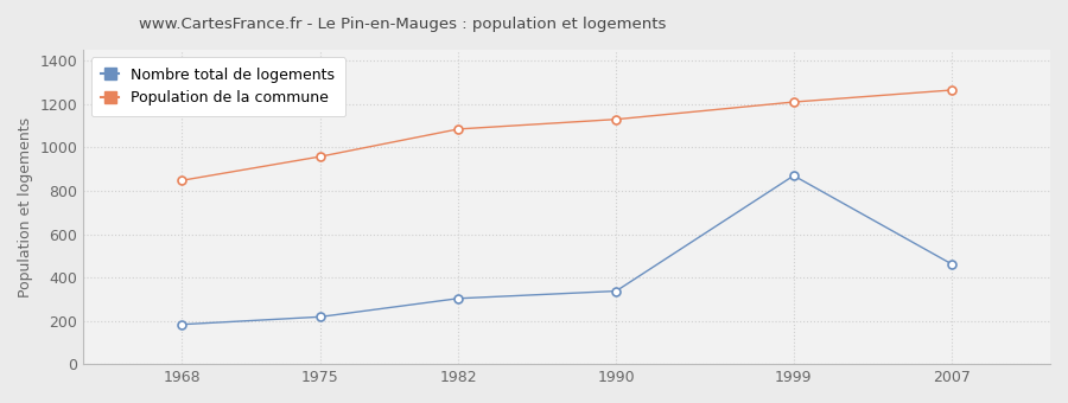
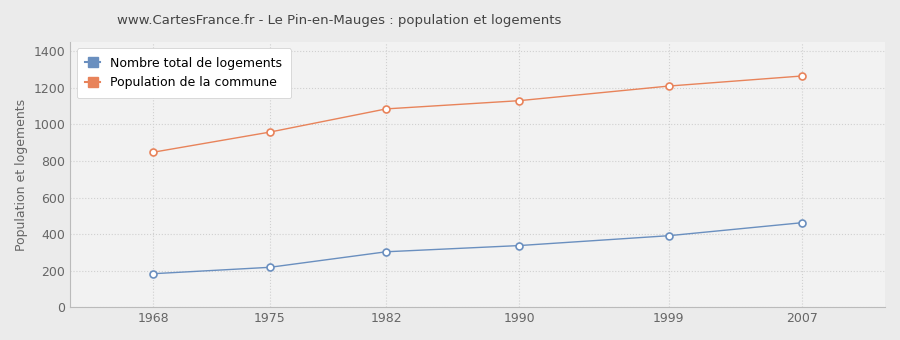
Nombre total de logements/1999: 870 -> 390
